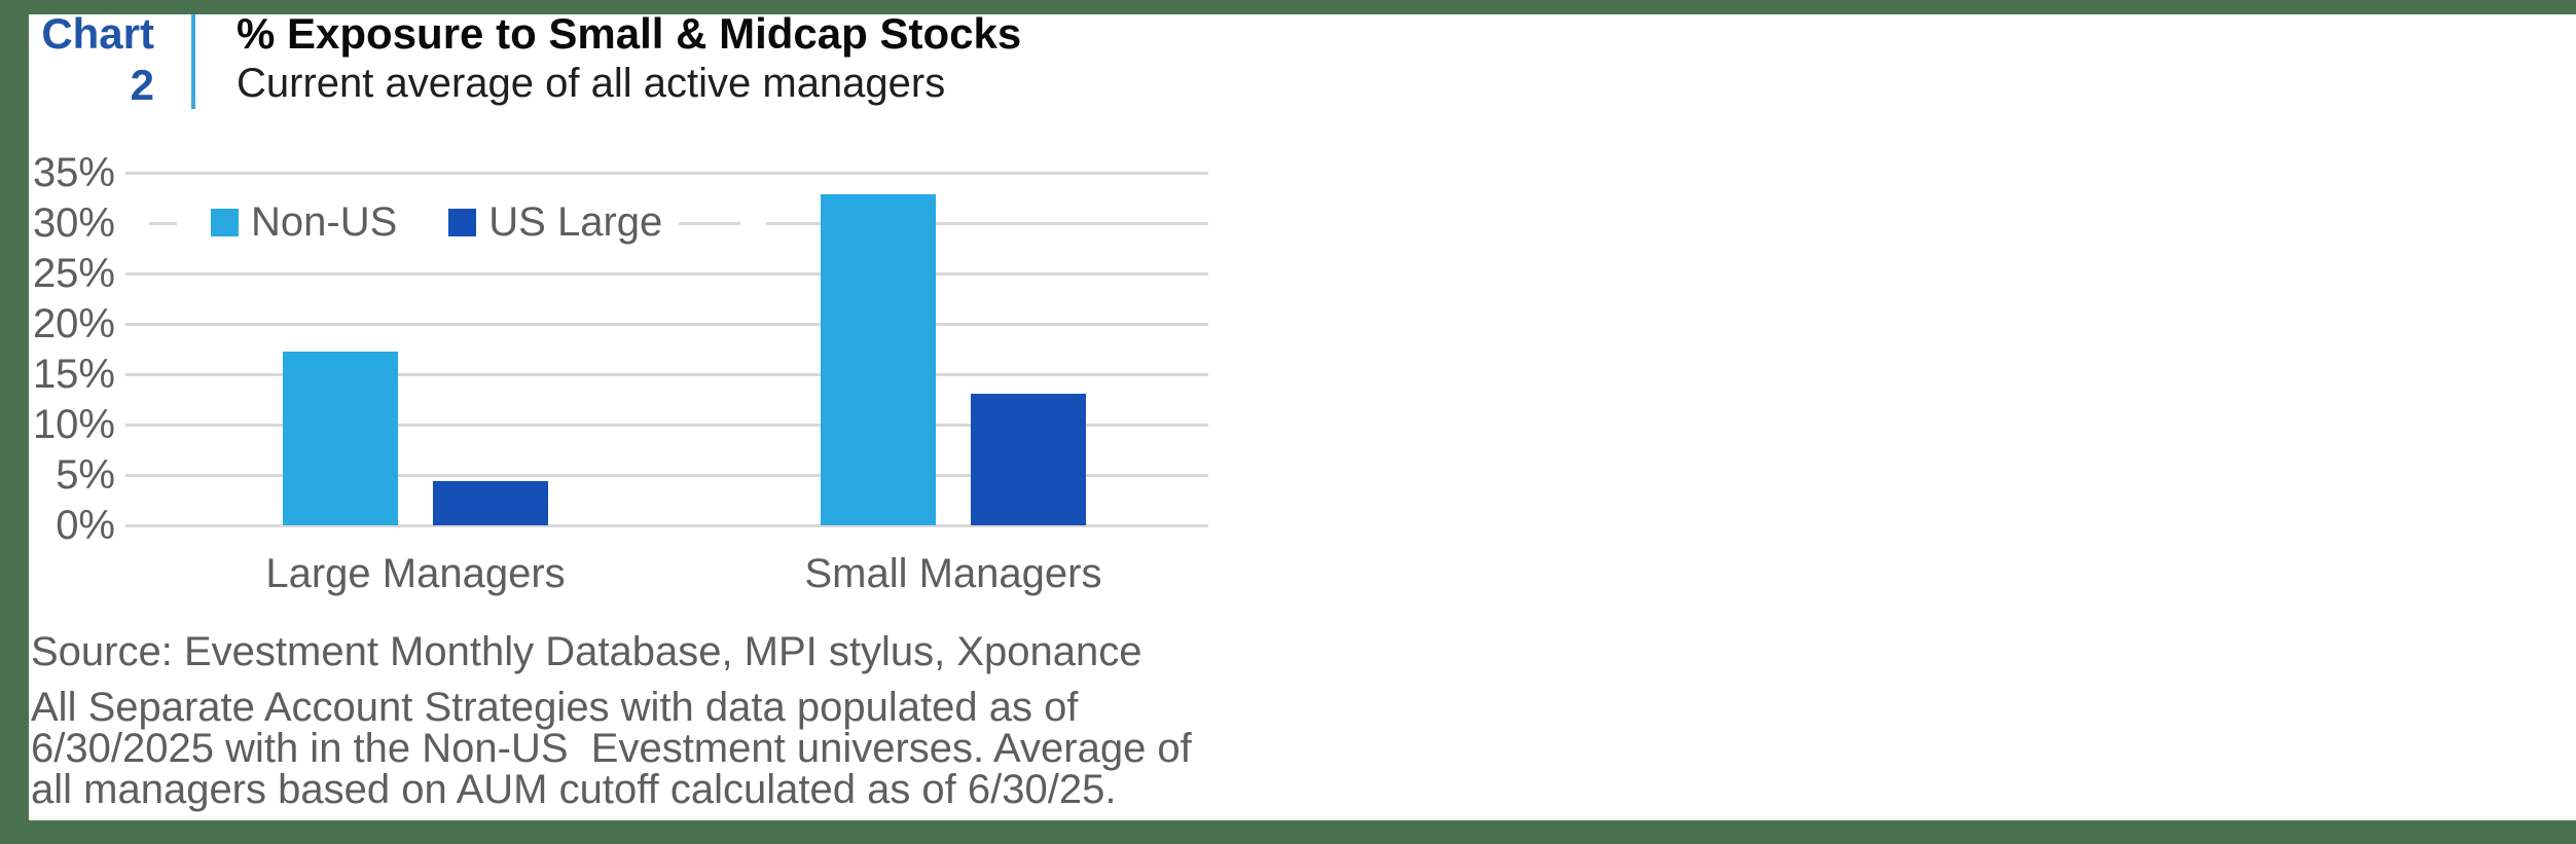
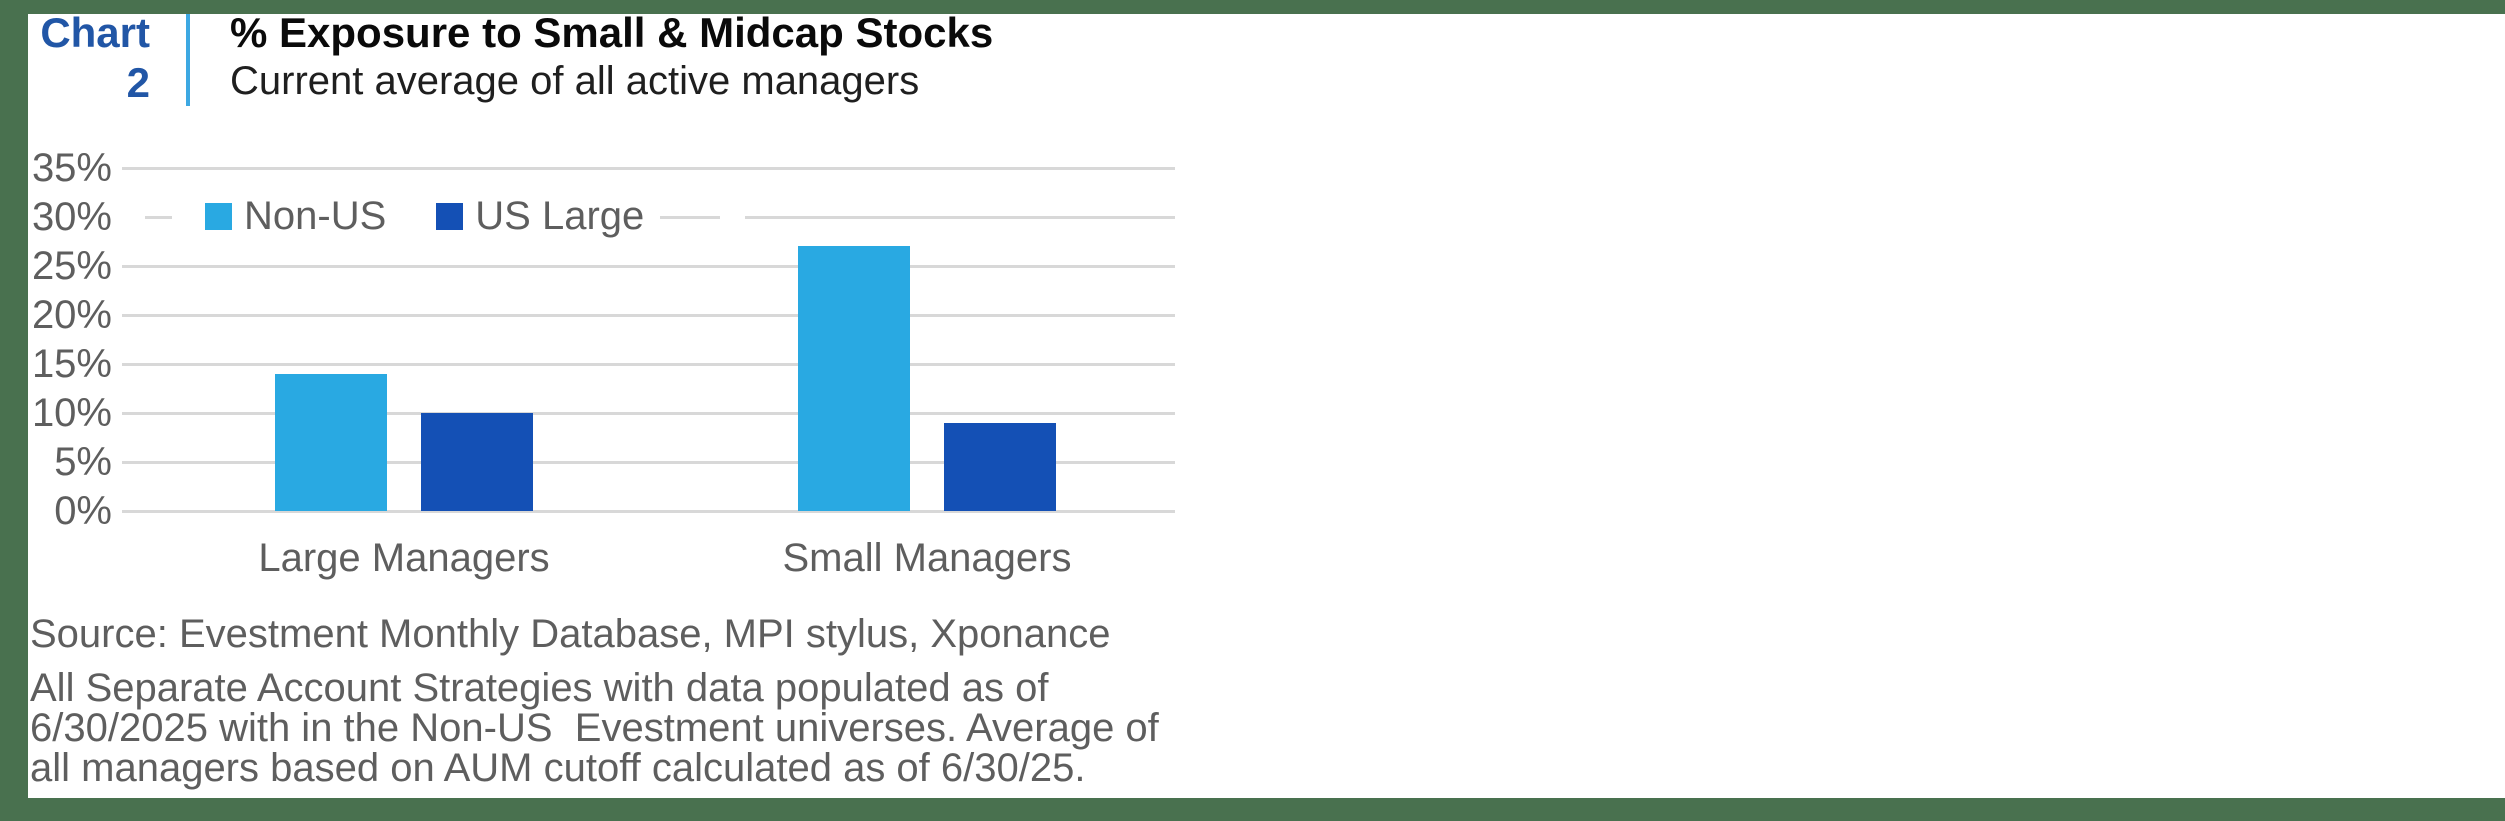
Non-US/Large Managers: 17% -> 14%
US Large/Large Managers: 4% -> 10%
Non-US/Small Managers: 33% -> 27%
US Large/Small Managers: 13% -> 9%
